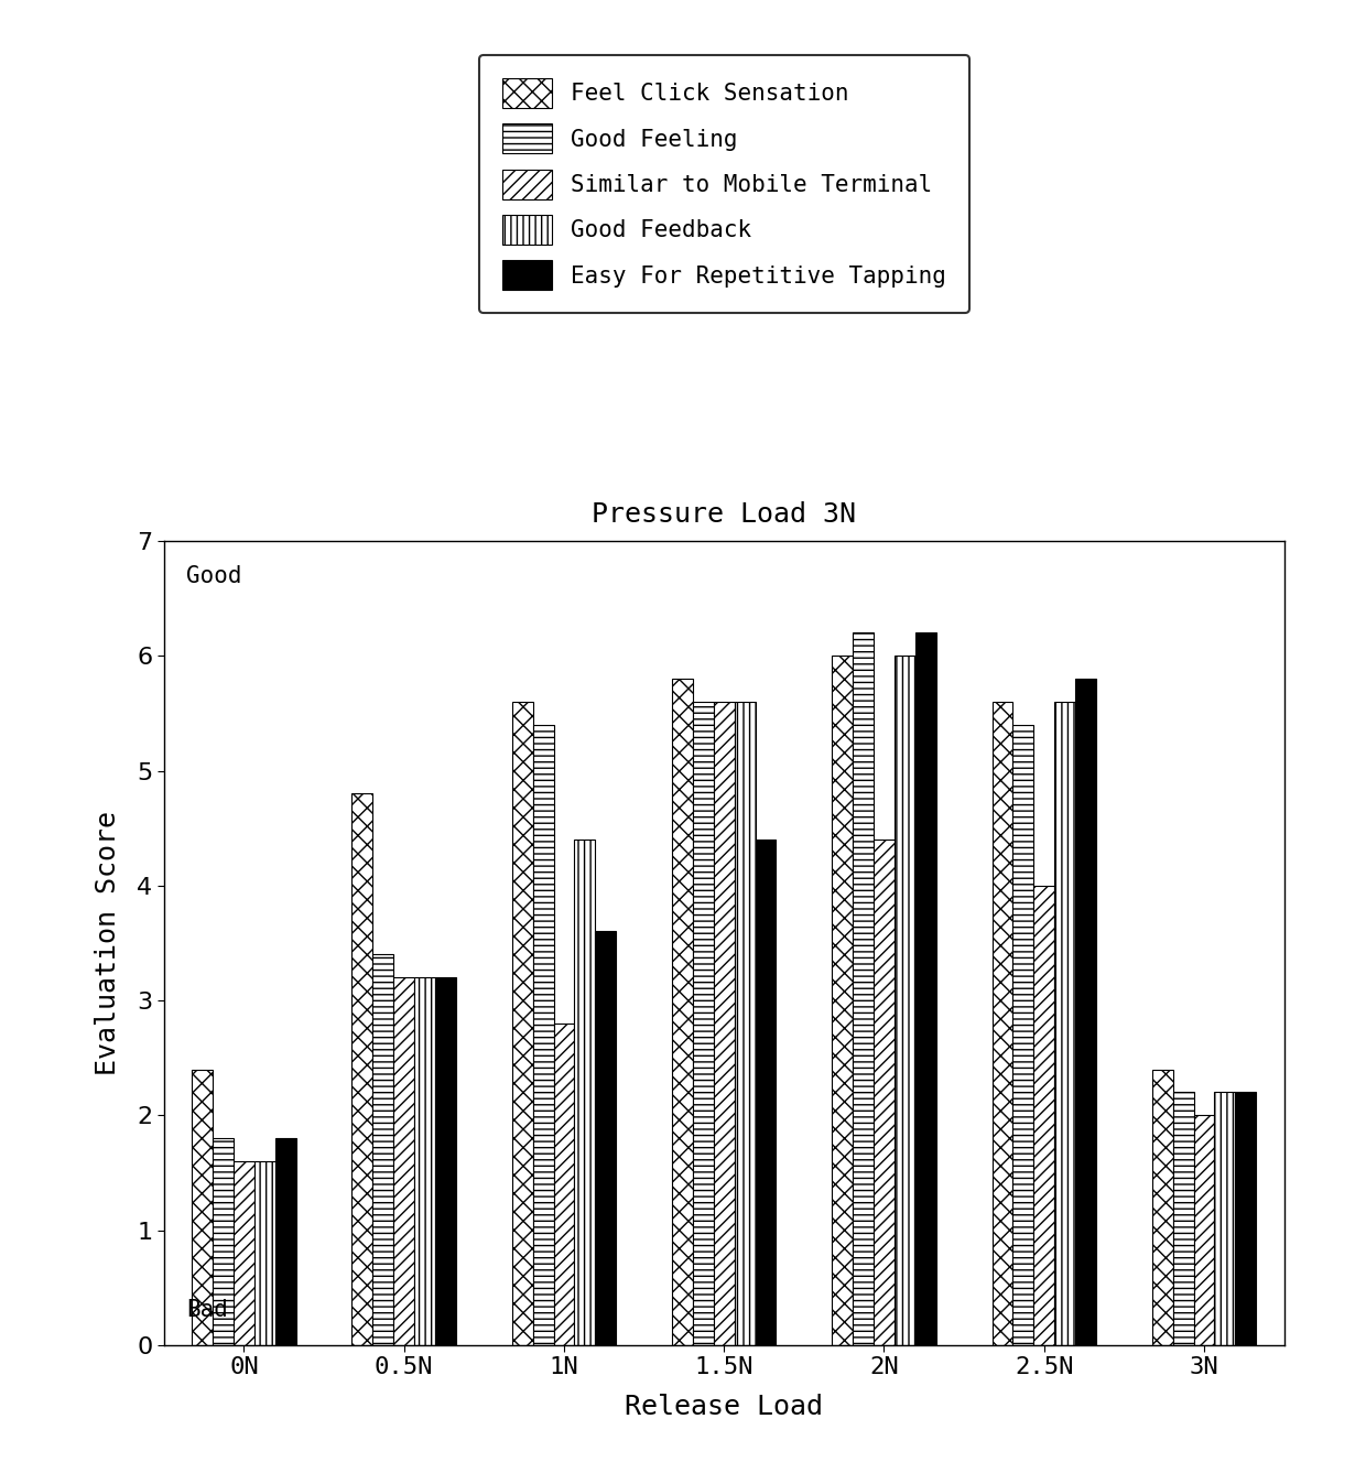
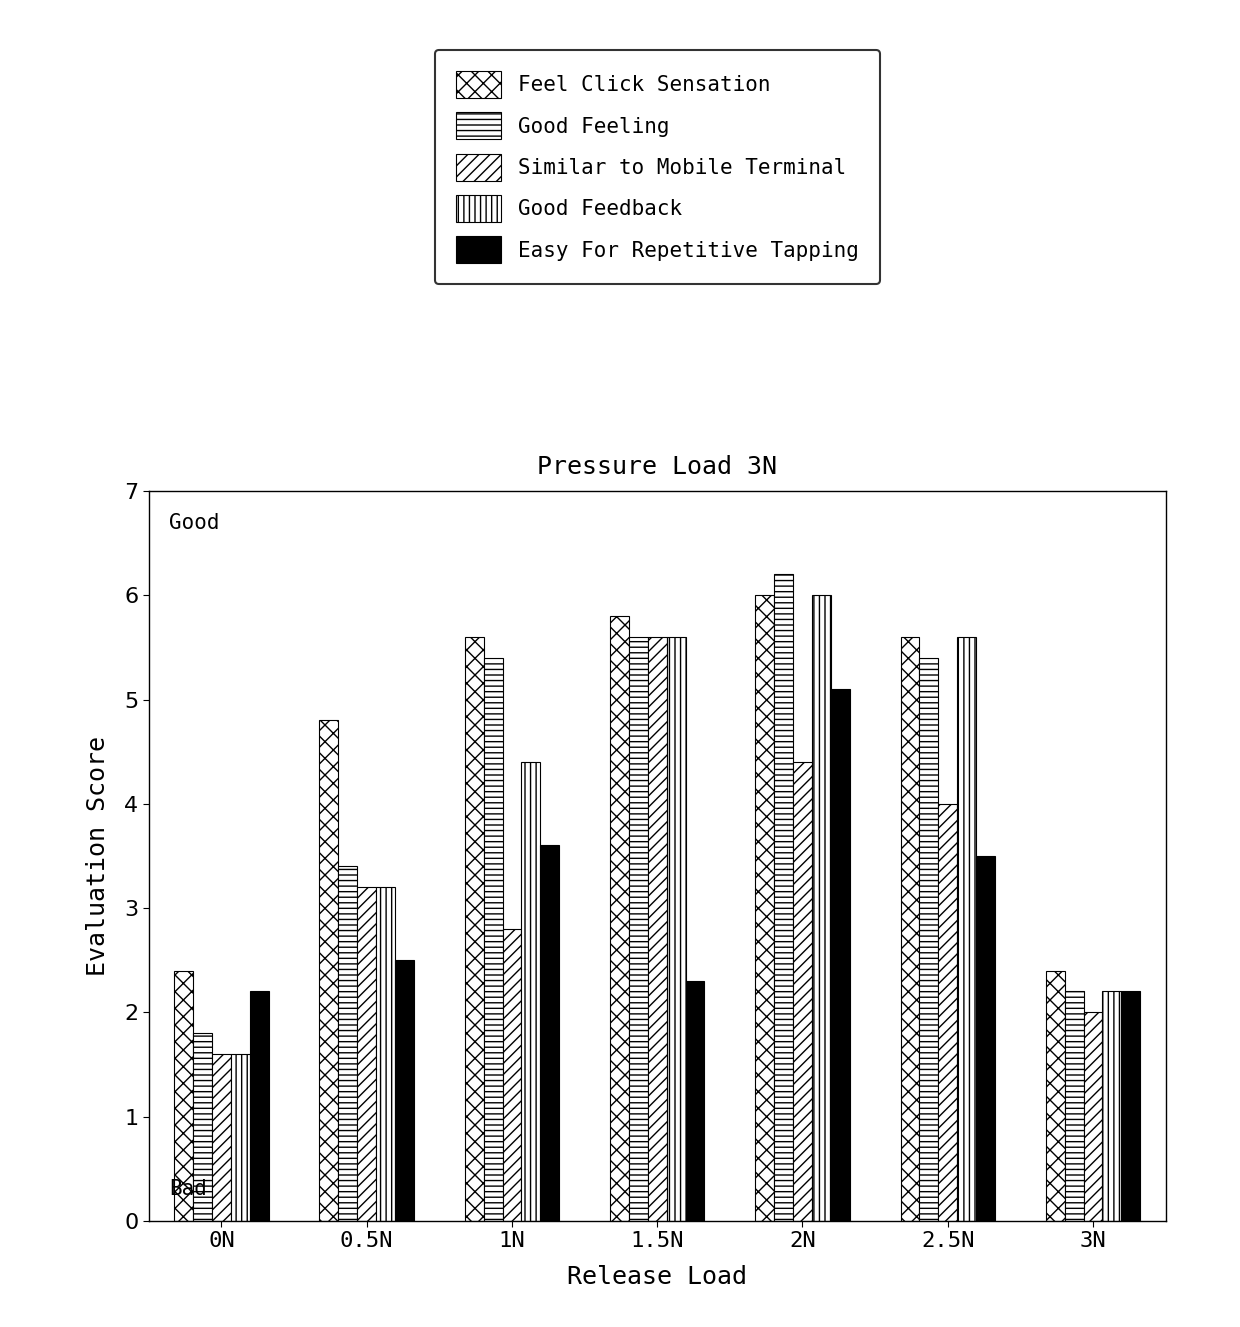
Easy For Repetitive Tapping/0N: 1.8 -> 2.2
Easy For Repetitive Tapping/0.5N: 3.2 -> 2.5
Easy For Repetitive Tapping/1.5N: 4.4 -> 2.3
Easy For Repetitive Tapping/2N: 6.2 -> 5.1
Easy For Repetitive Tapping/2.5N: 5.8 -> 3.5
